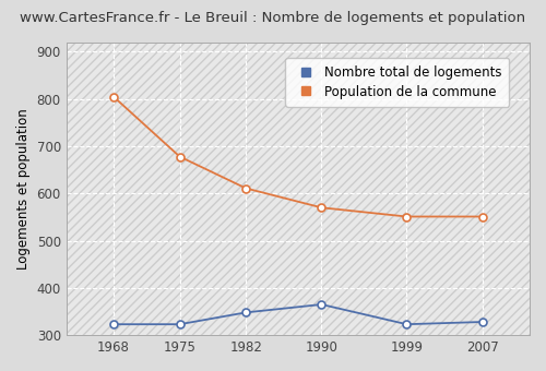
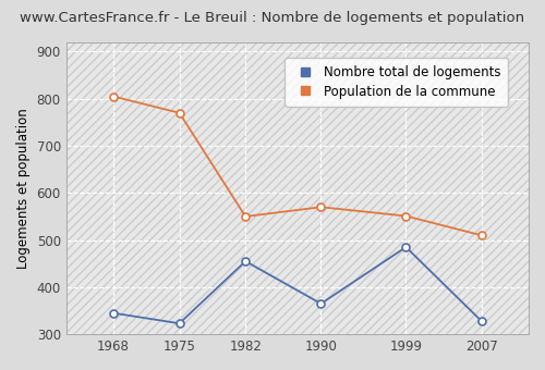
Nombre total de logements/1968: 323 -> 345
Population de la commune/1975: 678 -> 770
Nombre total de logements/1982: 348 -> 455
Population de la commune/1982: 611 -> 550
Nombre total de logements/1999: 323 -> 485
Population de la commune/2007: 551 -> 510
